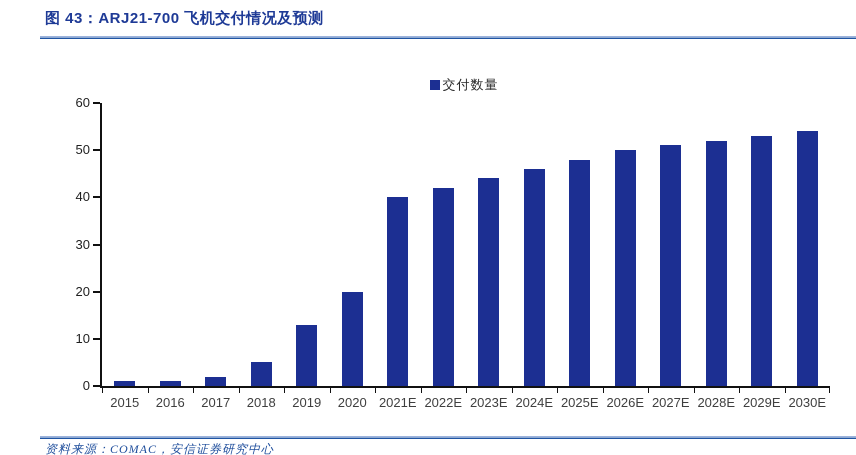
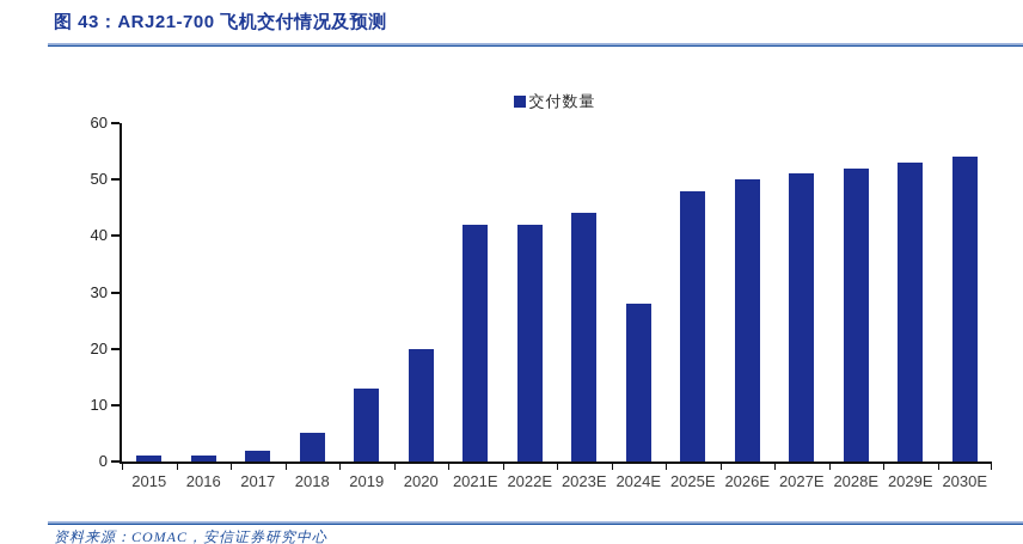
2021E: 40 -> 42
2024E: 46 -> 28
